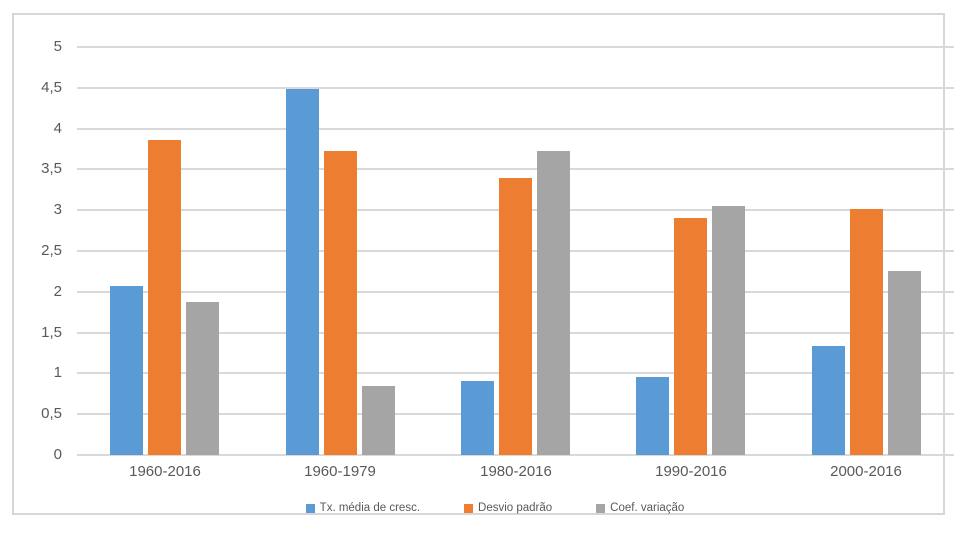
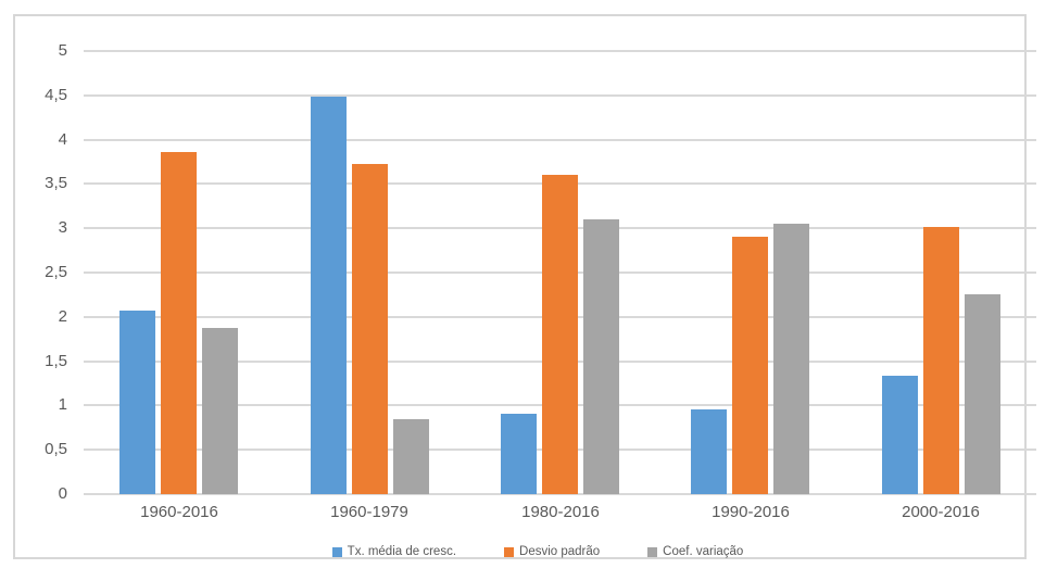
Desvio padrão/1980-2016: 3.4 -> 3.6
Coef. variação/1980-2016: 3.7 -> 3.1
